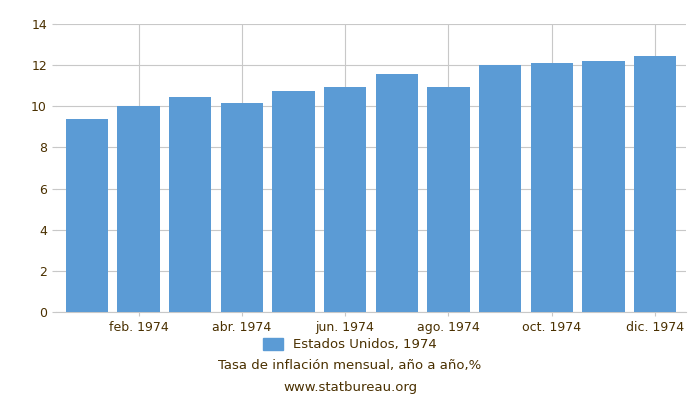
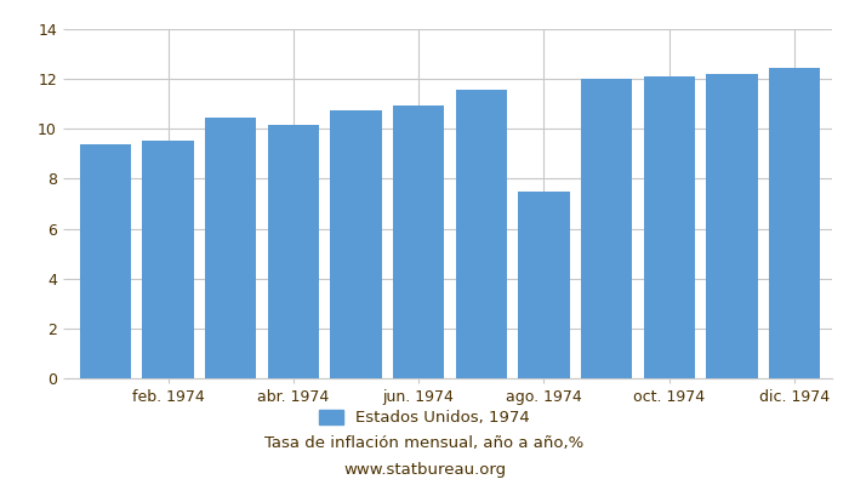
feb. 1974: 10.02 -> 9.55
ago. 1974: 10.94 -> 7.50
